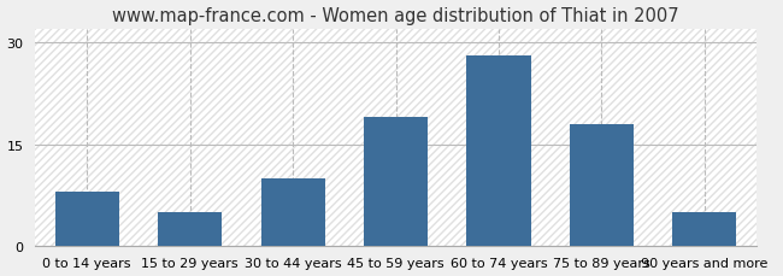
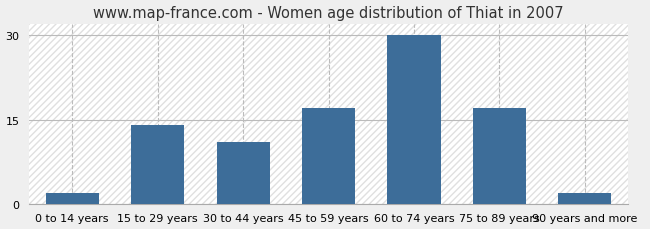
0 to 14 years: 8 -> 2
15 to 29 years: 5 -> 14
30 to 44 years: 10 -> 11
45 to 59 years: 19 -> 17
60 to 74 years: 28 -> 30
75 to 89 years: 18 -> 17
90 years and more: 5 -> 2
